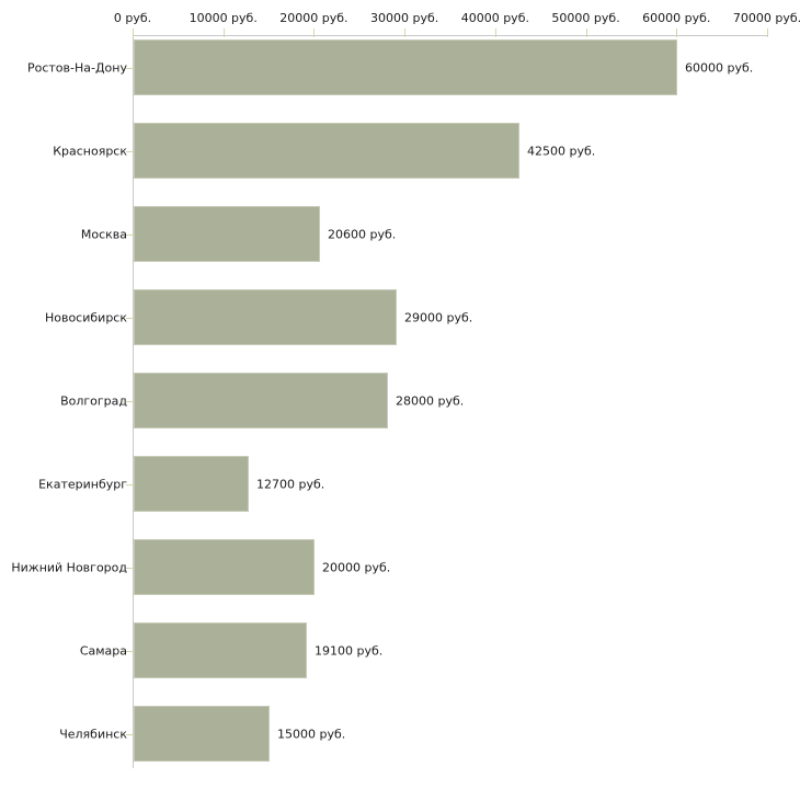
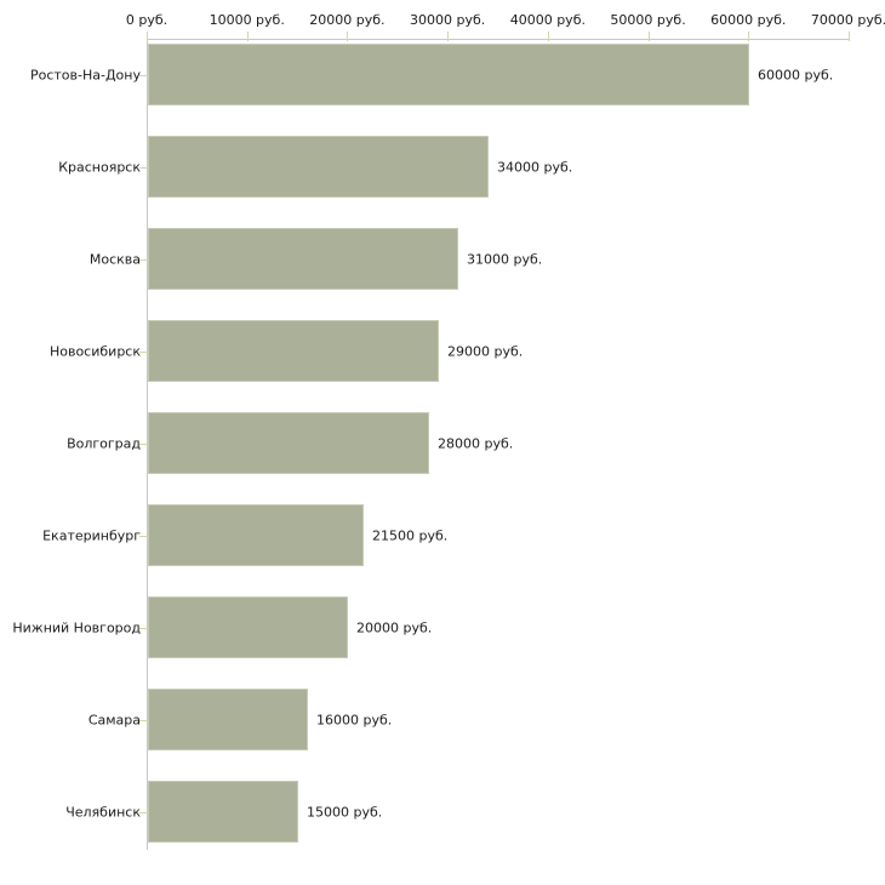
Красноярск: 42500 -> 34000
Москва: 20600 -> 31000
Екатеринбург: 12700 -> 21500
Самара: 19100 -> 16000
